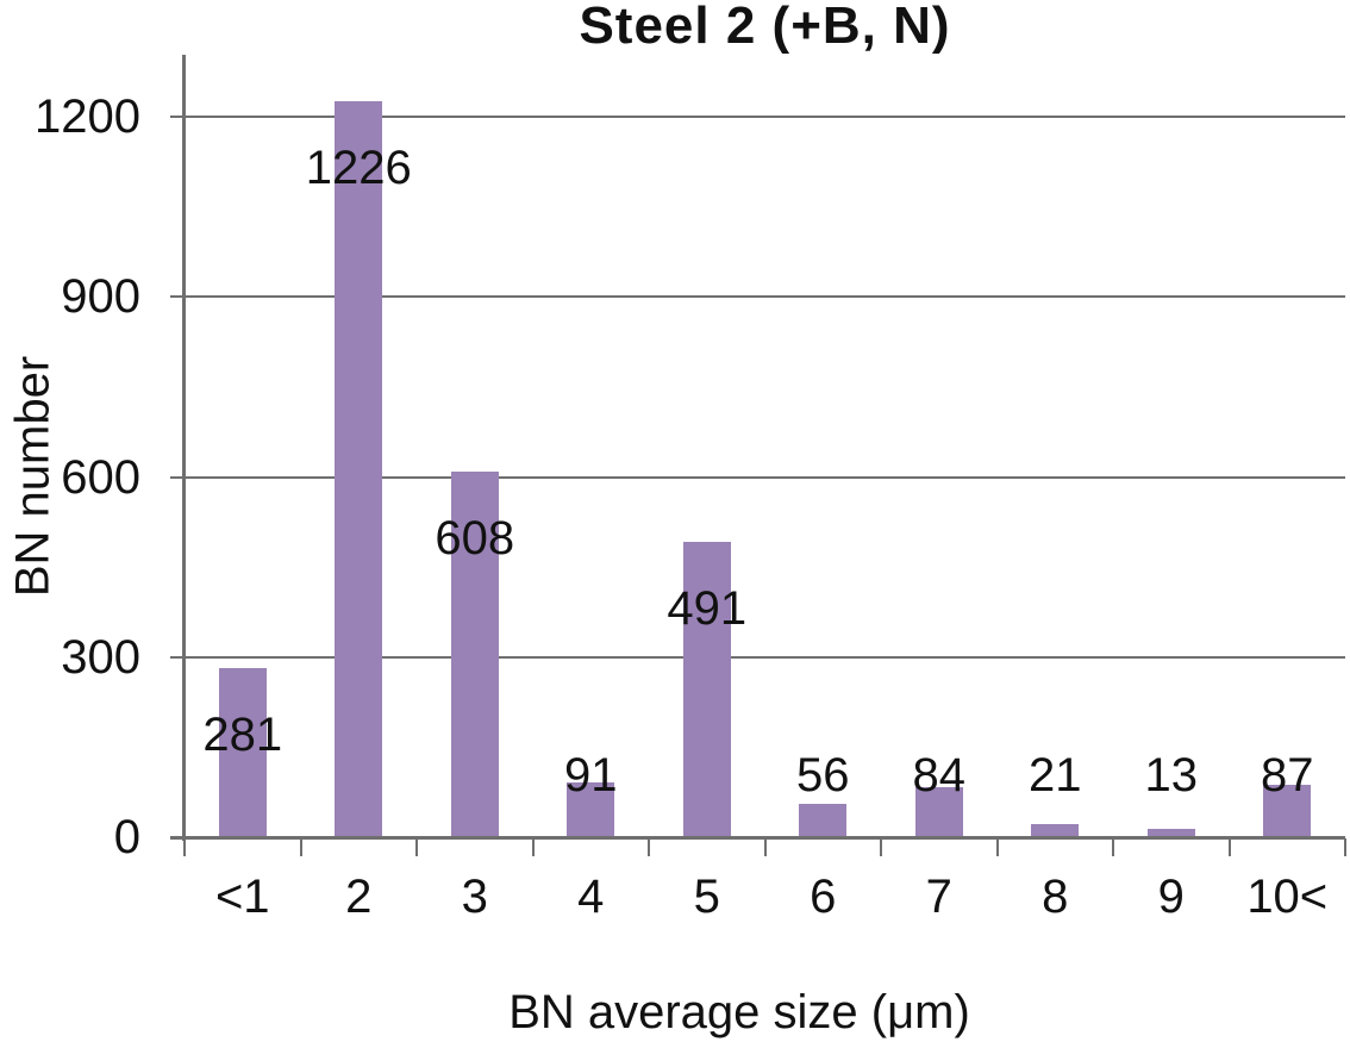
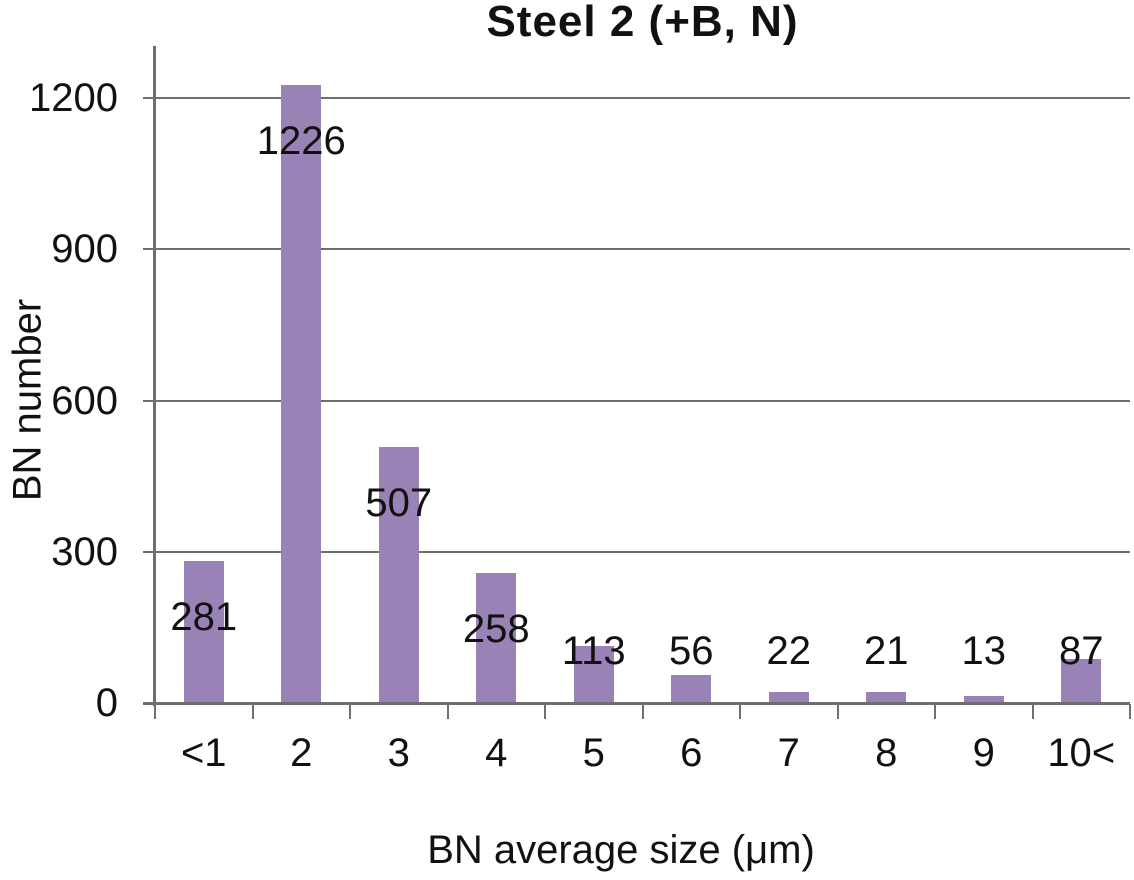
3: 608 -> 507
4: 91 -> 258
5: 491 -> 113
7: 84 -> 22
